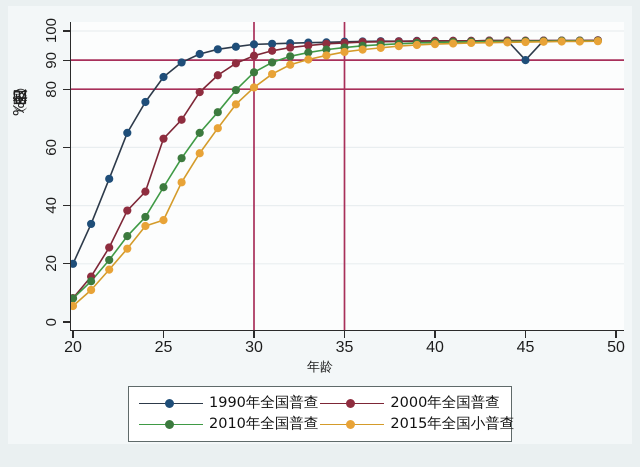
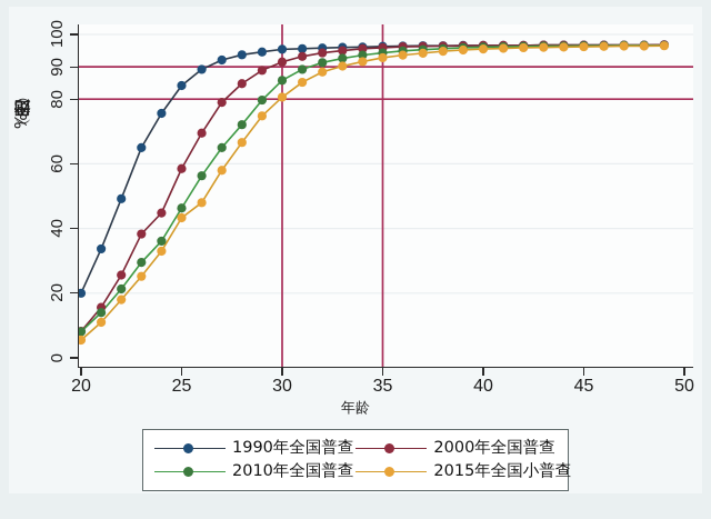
2000年全国普查/25: 63 -> 58
2015年全国小普查/25: 35 -> 43
1990年全国普查/45: 90 -> 97
